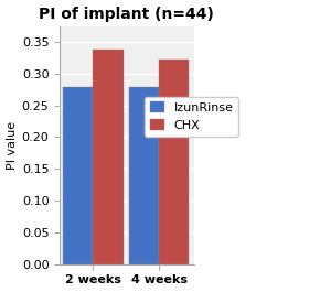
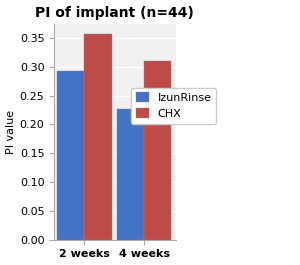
IzunRinse/2 weeks: 0.278 -> 0.292
CHX/2 weeks: 0.338 -> 0.356
IzunRinse/4 weeks: 0.278 -> 0.226
CHX/4 weeks: 0.322 -> 0.310
